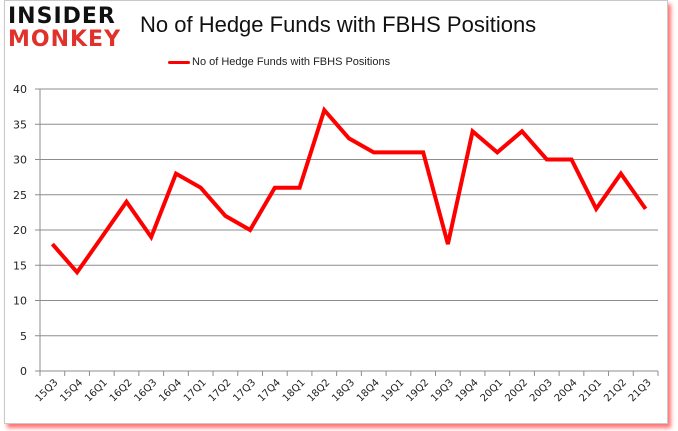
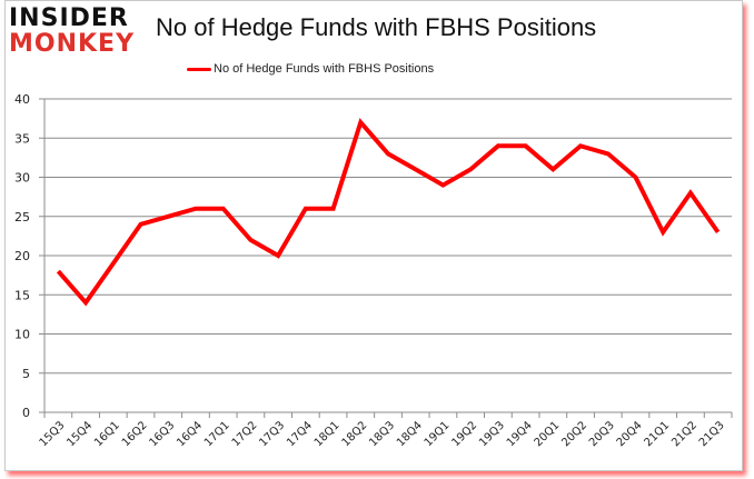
16Q3: 19 -> 25
16Q4: 28 -> 26
19Q1: 31 -> 29
19Q3: 18 -> 34
20Q3: 30 -> 33
